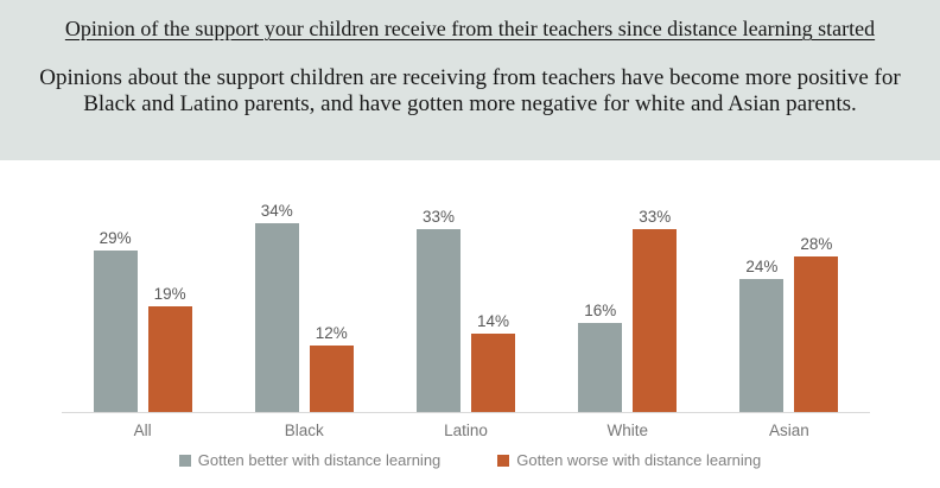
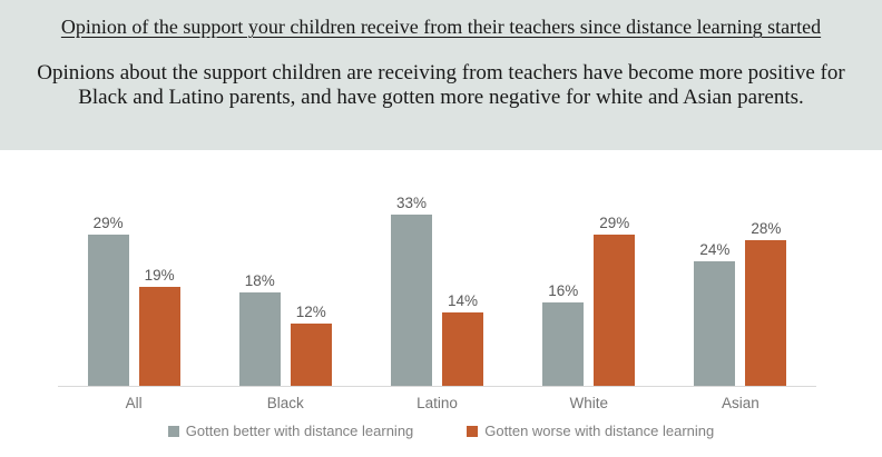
Gotten better with distance learning/Black: 34% -> 18%
Gotten worse with distance learning/White: 33% -> 29%
